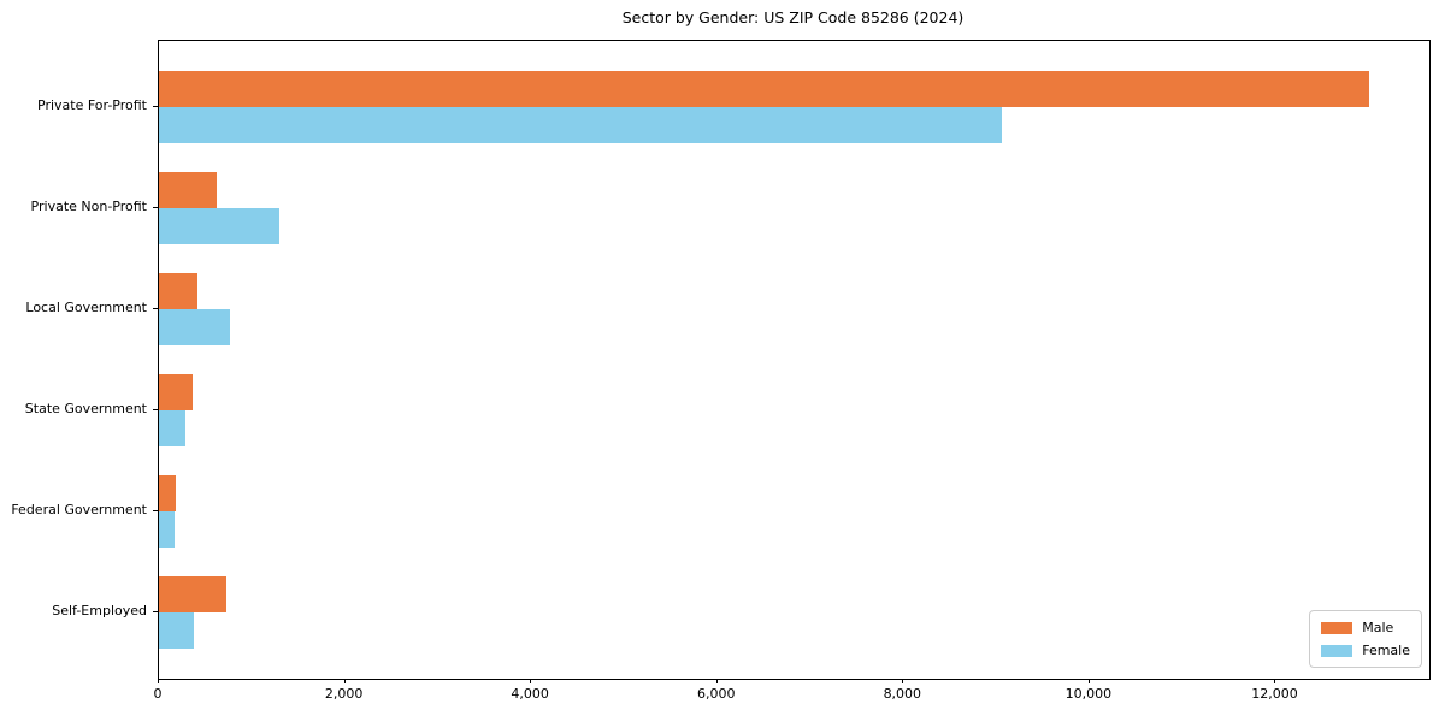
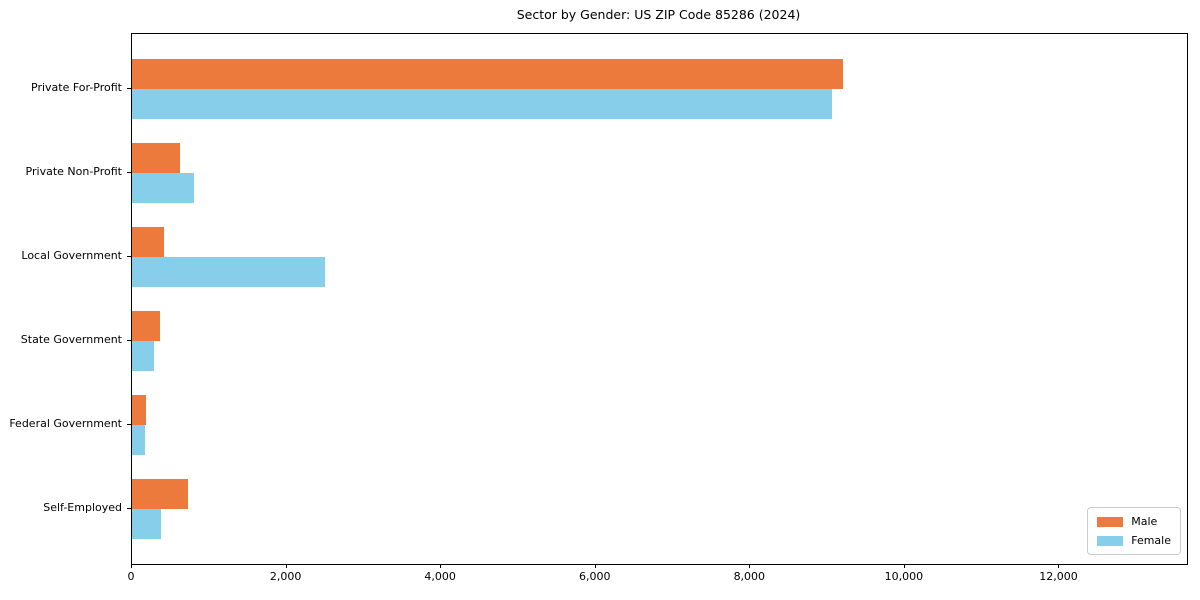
Male/Private For-Profit: 13000 -> 9200
Female/Private Non-Profit: 1300 -> 800
Female/Local Government: 800 -> 2500
